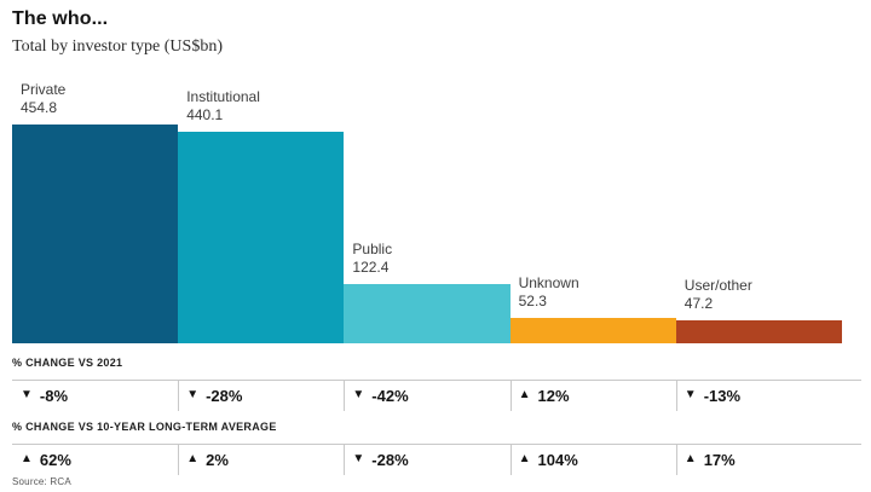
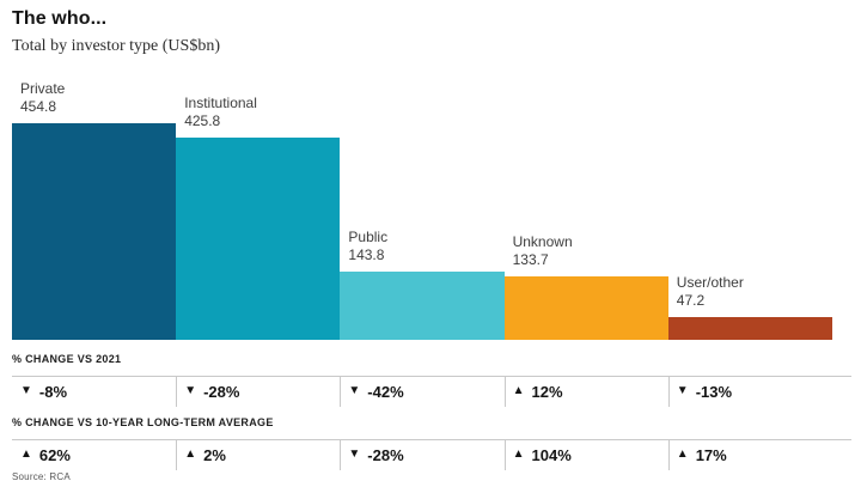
Institutional: 440.1 -> 425.8
Public: 122.4 -> 143.8
Unknown: 52.3 -> 133.7
